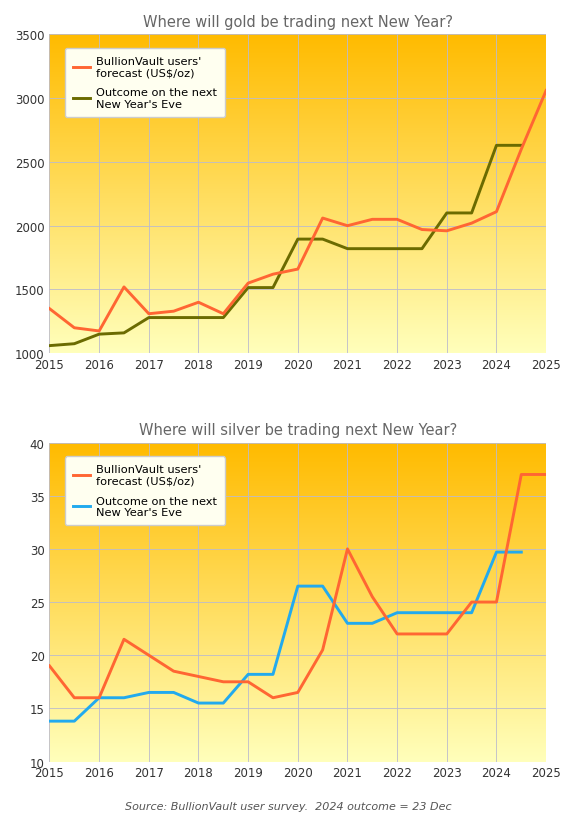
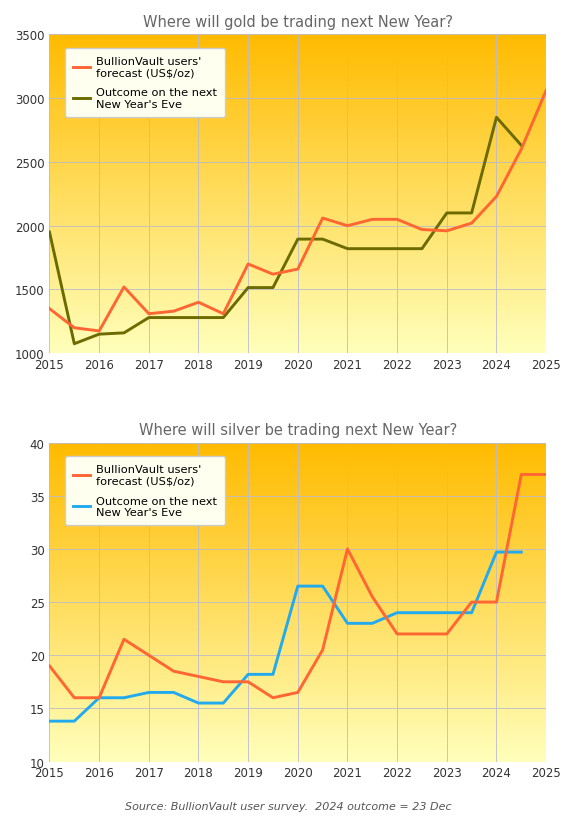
Where will gold be trading next New Year?/Outcome on the next New Year's Eve/2015: 1060 -> 1950
Where will gold be trading next New Year?/BullionVault users' forecast (US$/oz)/2019: 1550 -> 1700
Where will gold be trading next New Year?/BullionVault users' forecast (US$/oz)/2024: 2110 -> 2230
Where will gold be trading next New Year?/Outcome on the next New Year's Eve/2024: 2630 -> 2850
